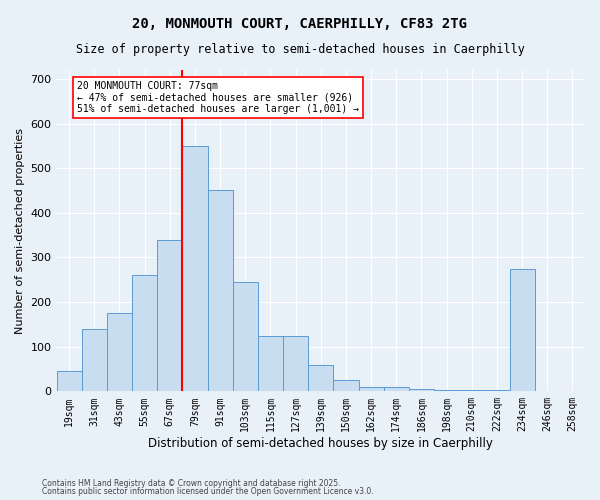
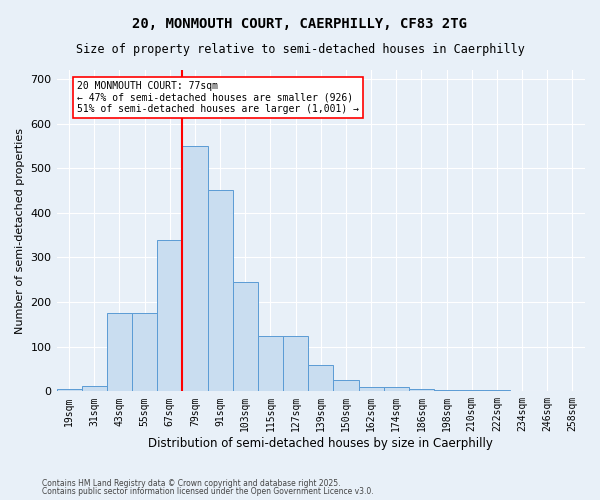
19sqm: 45 -> 5
31sqm: 140 -> 12
55sqm: 260 -> 175
234sqm: 275 -> 1
